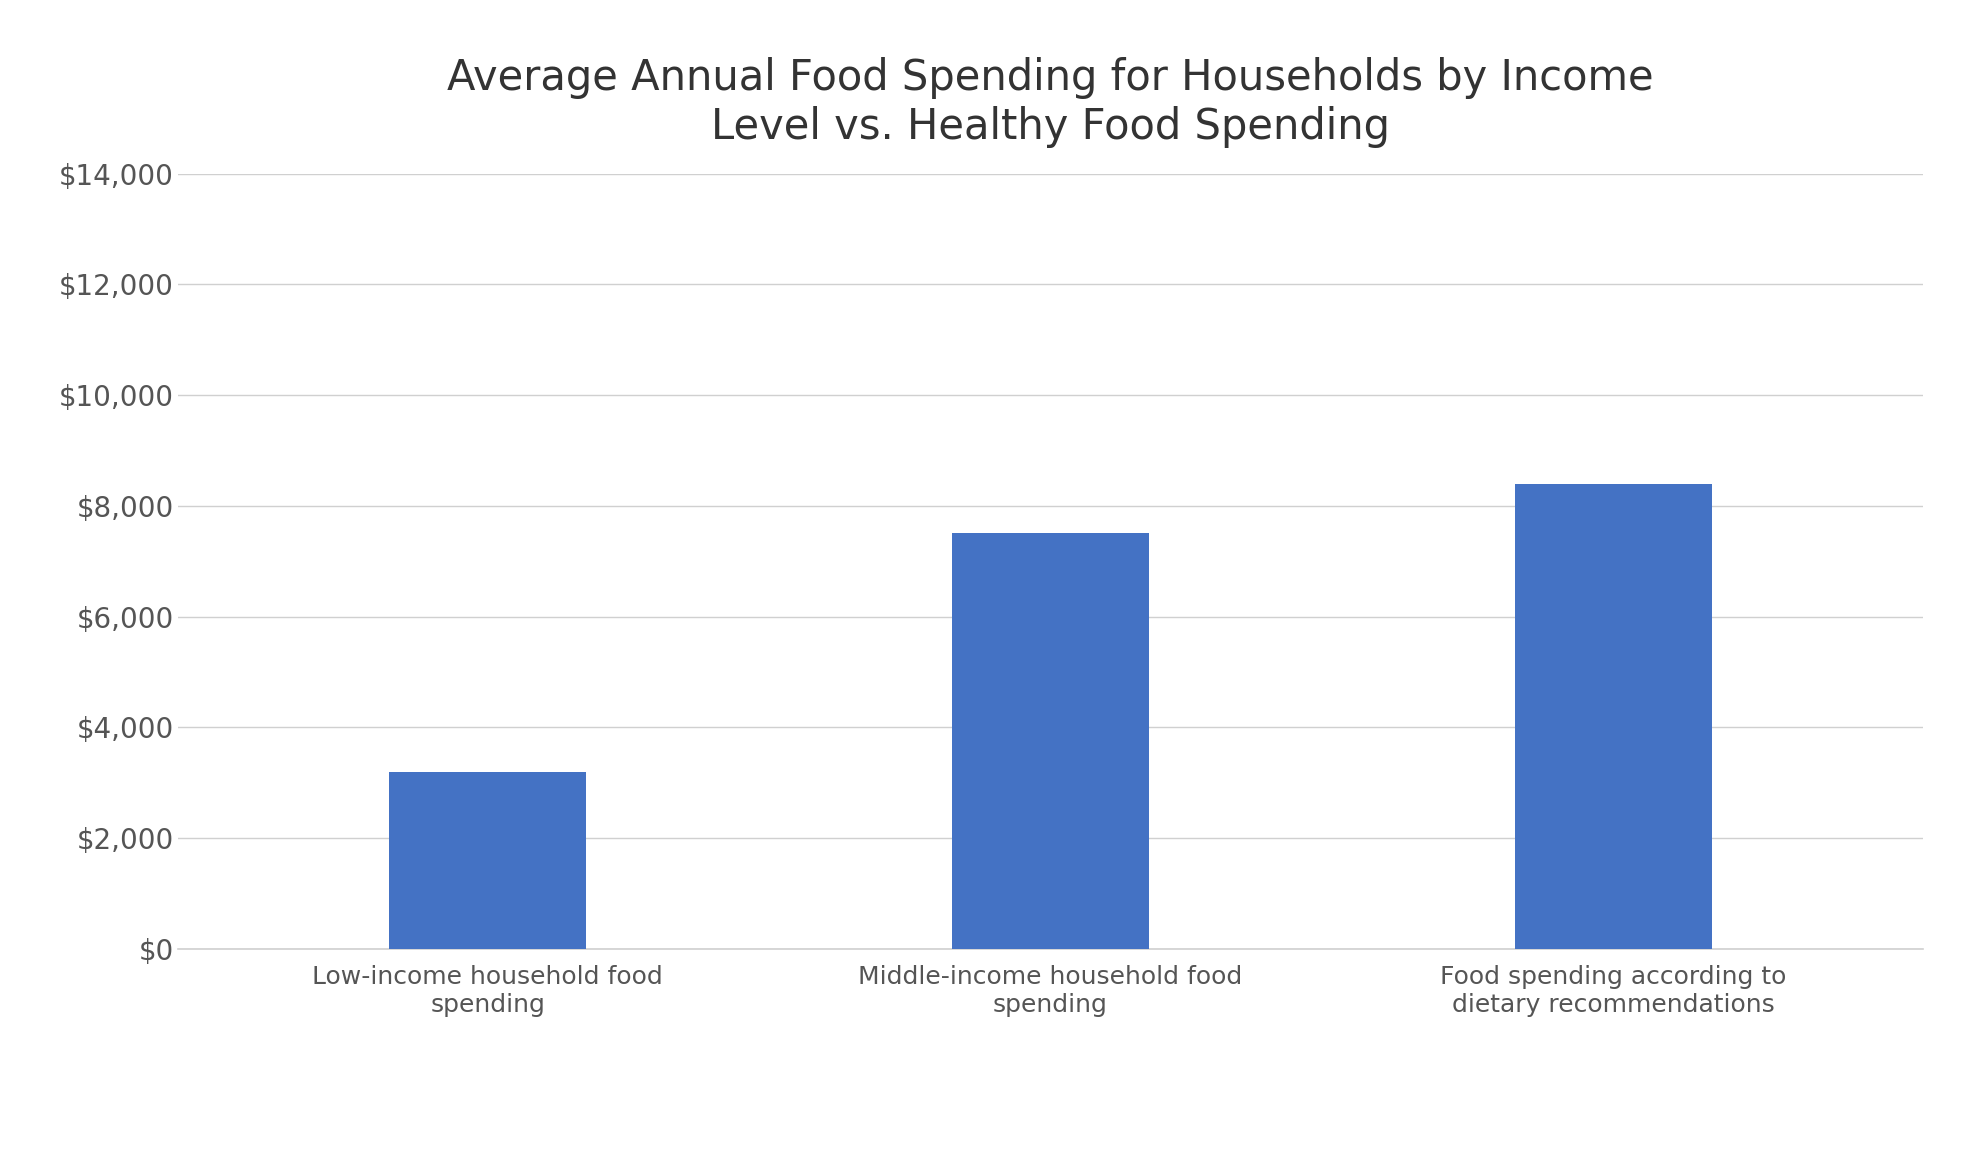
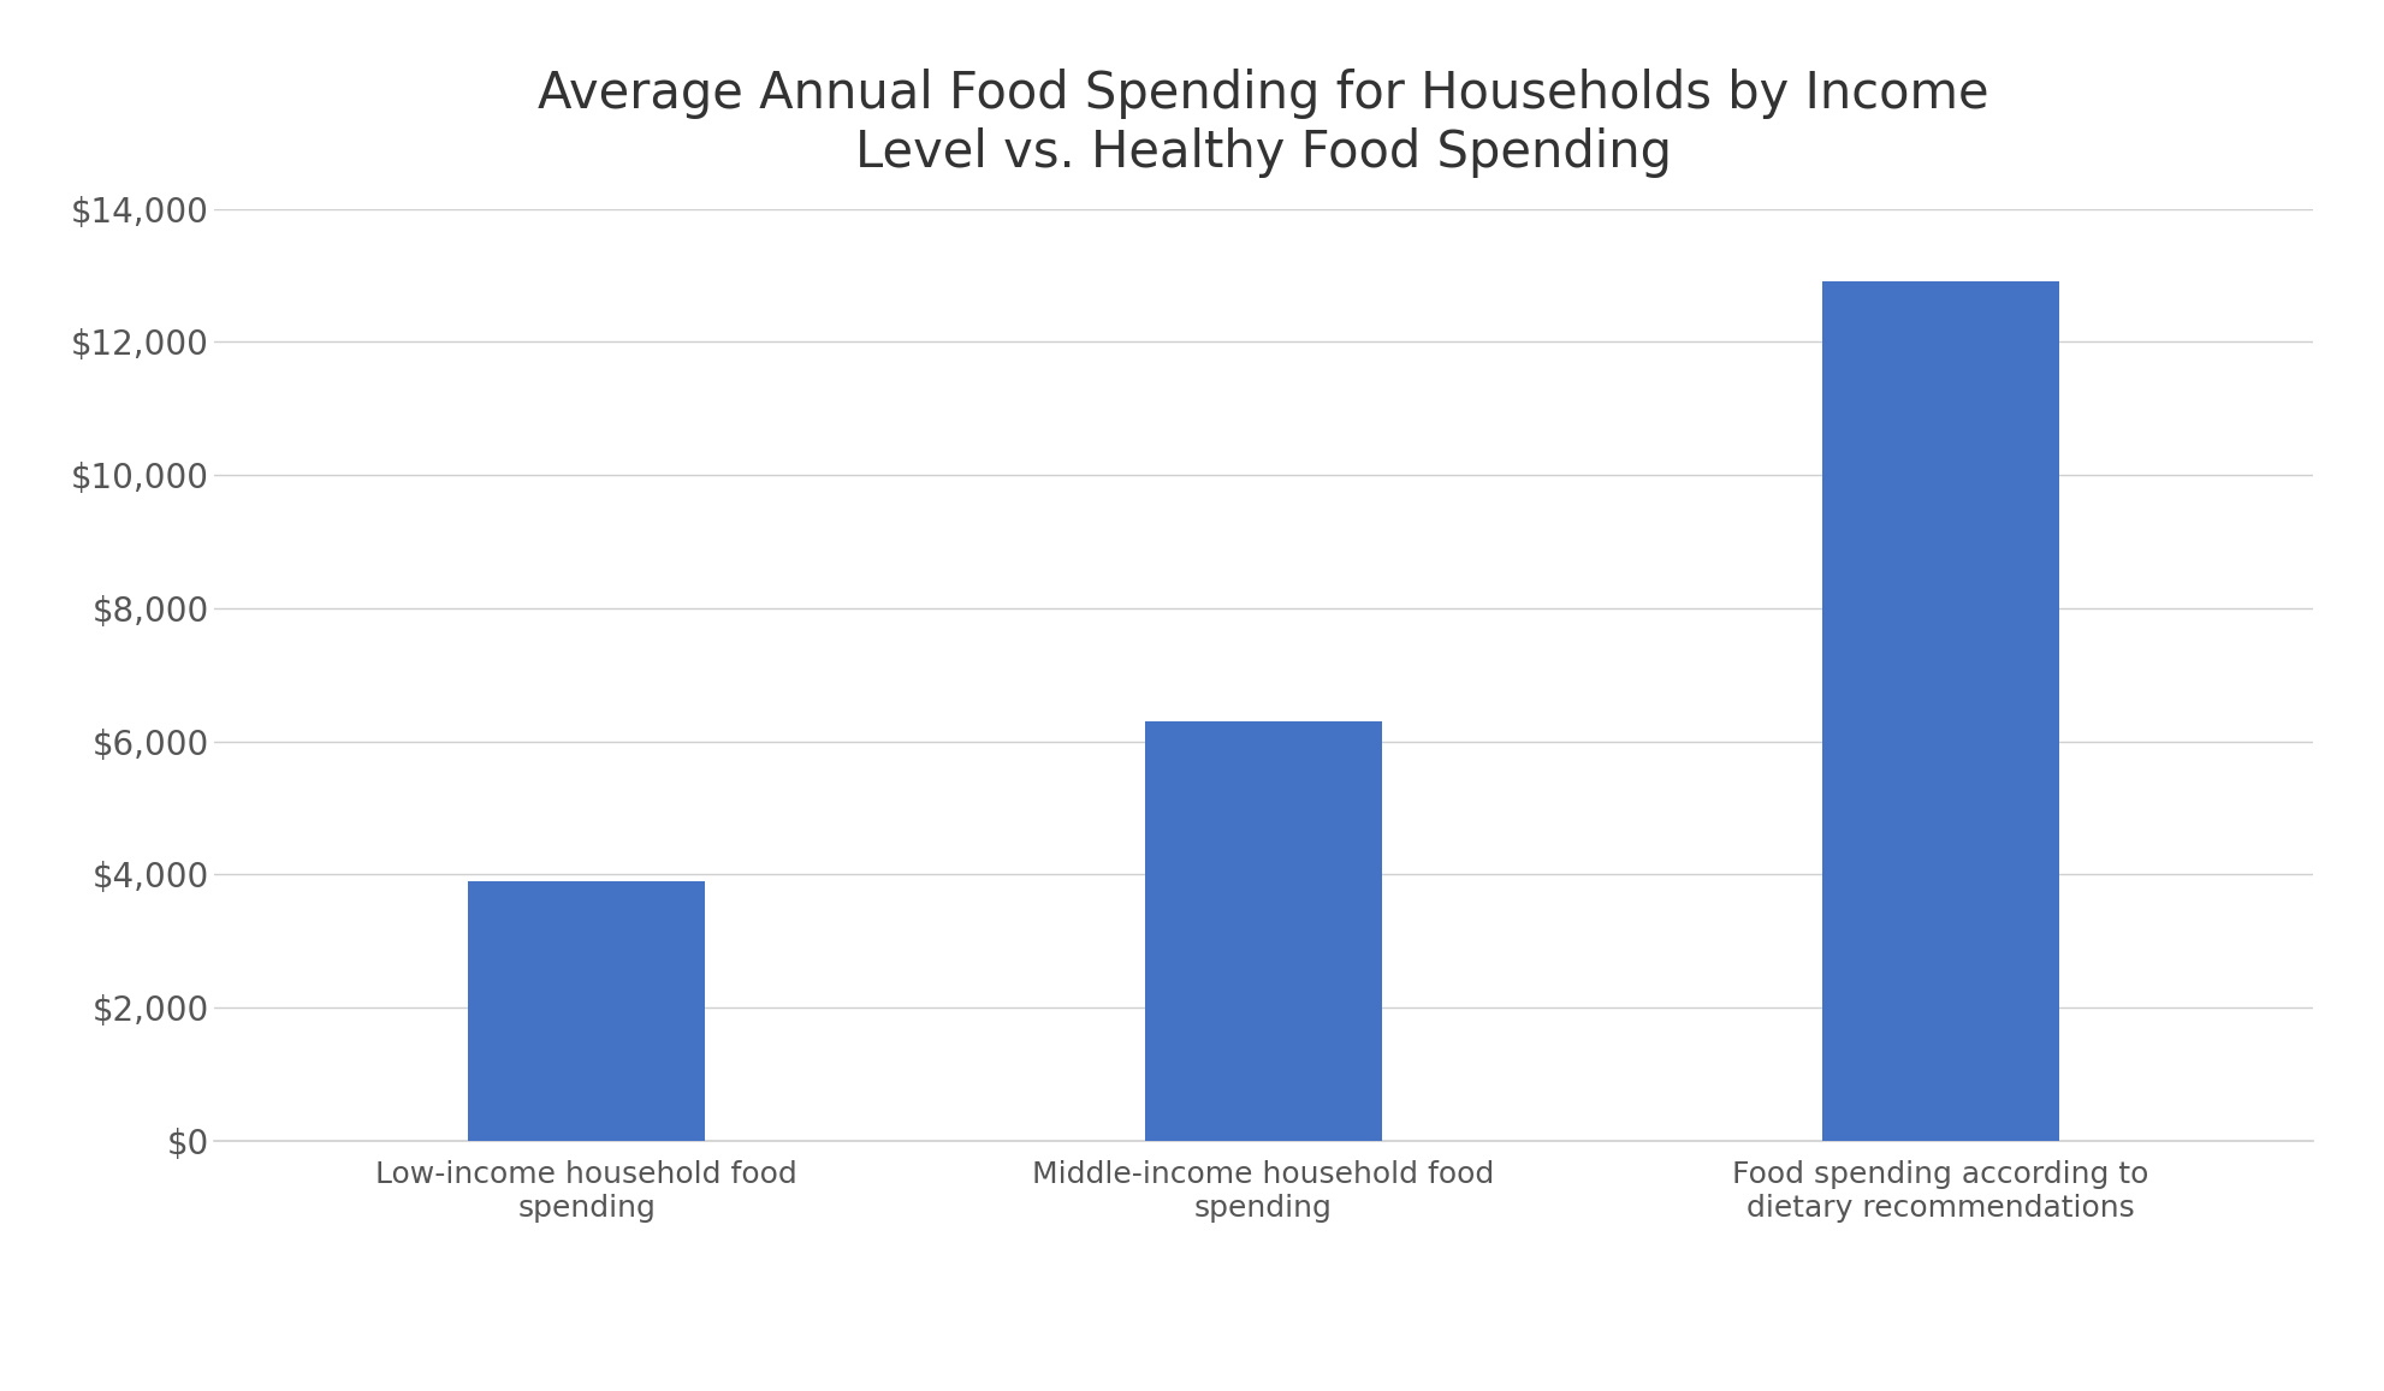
Low-income household food spending: $3,200 -> $3,900
Middle-income household food spending: $7,500 -> $6,300
Food spending according to dietary recommendations: $8,400 -> $12,900
